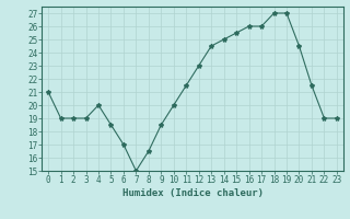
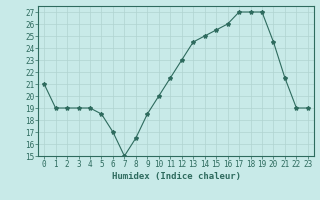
4: 20.0 -> 19.0
17: 26.0 -> 27.0
